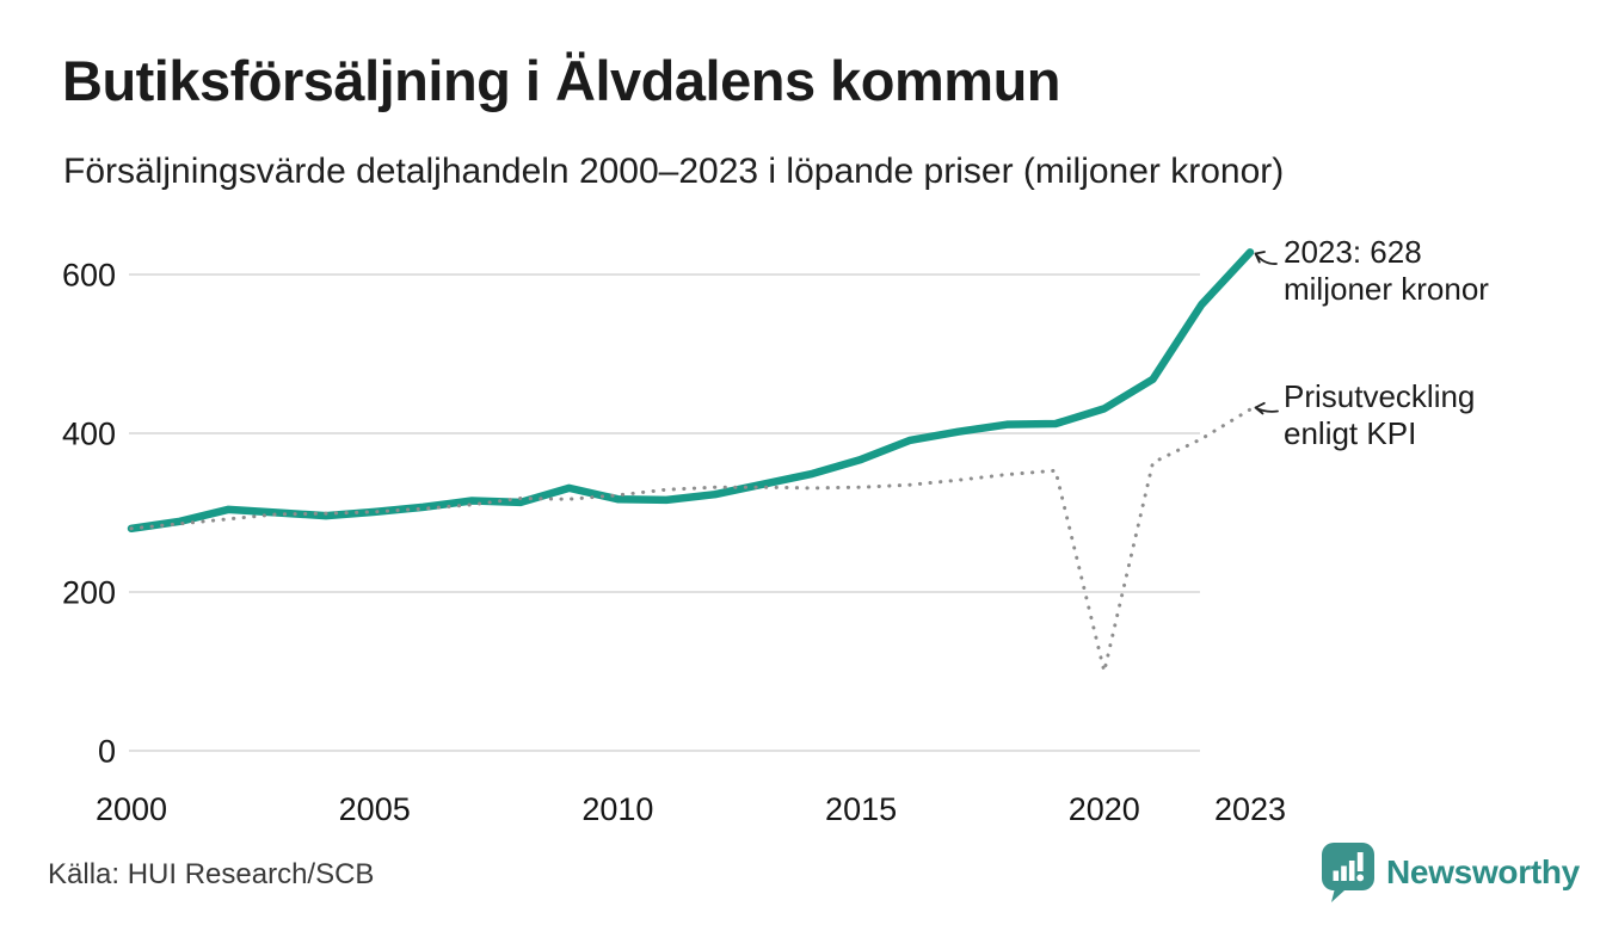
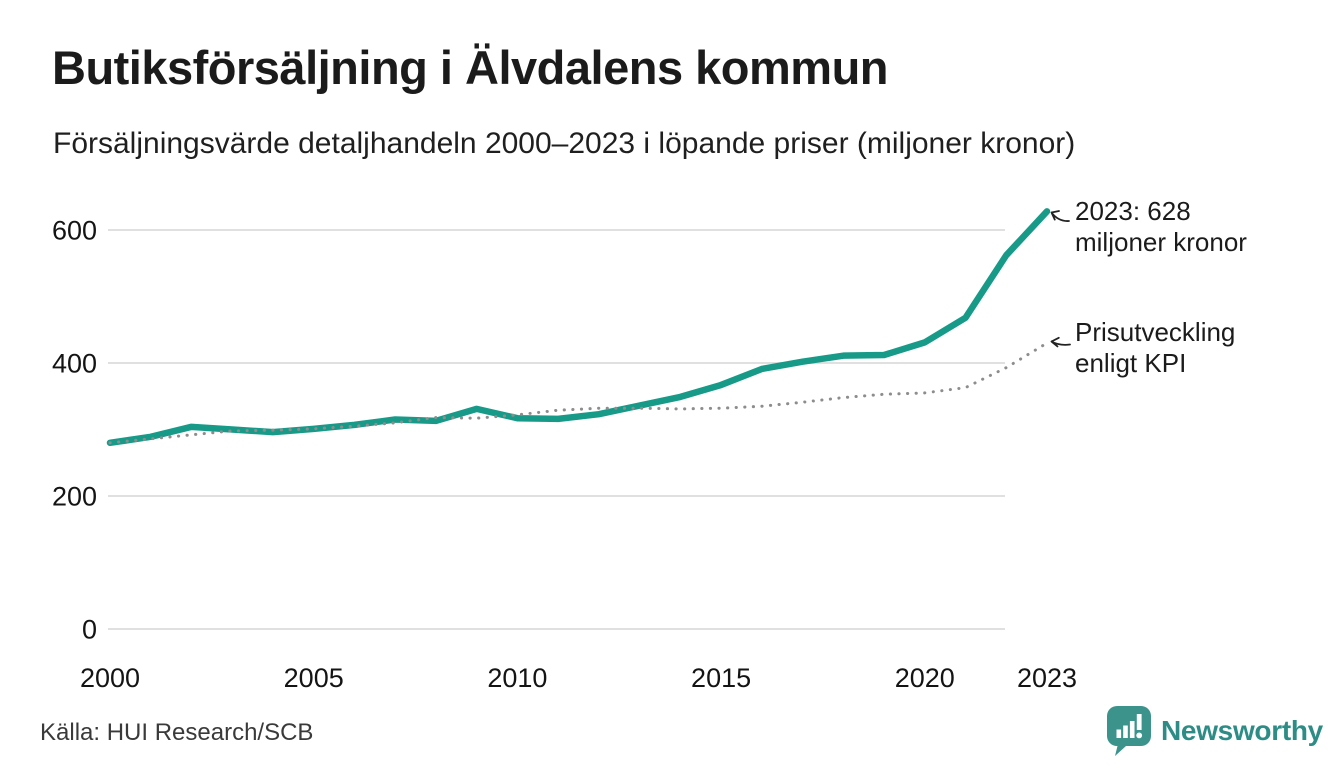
Prisutveckling enligt KPI/2020: 100 -> 360
